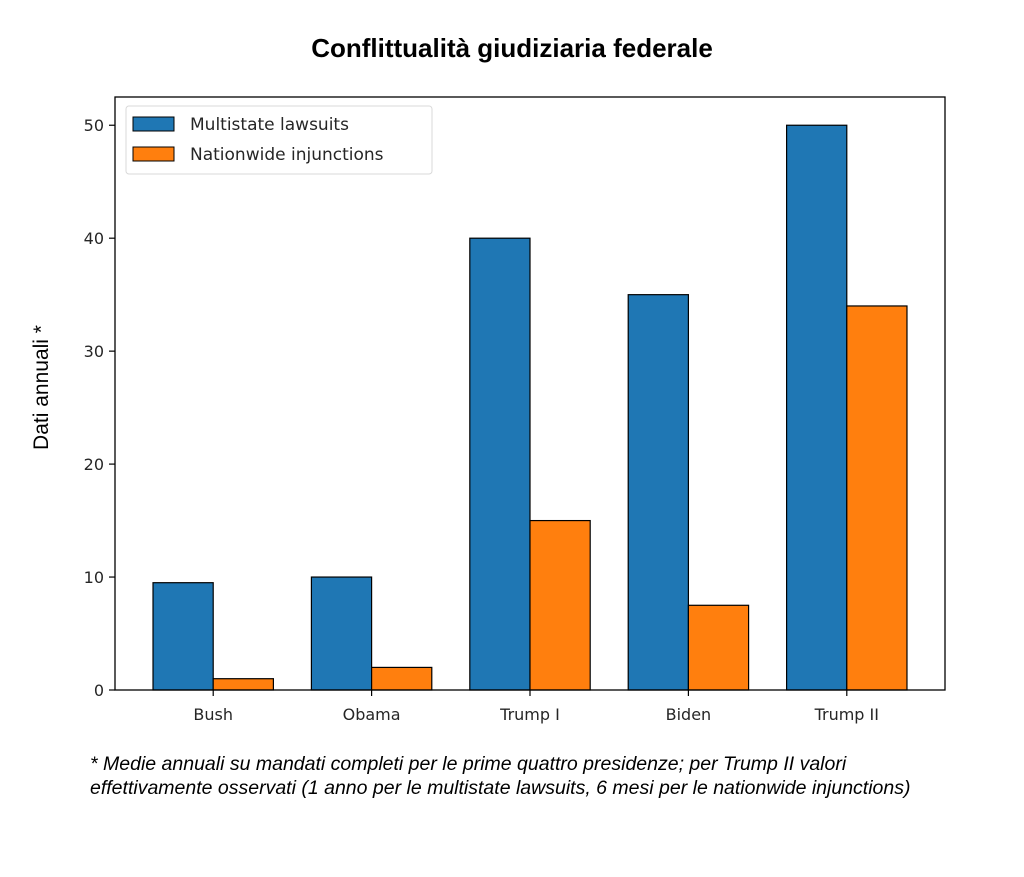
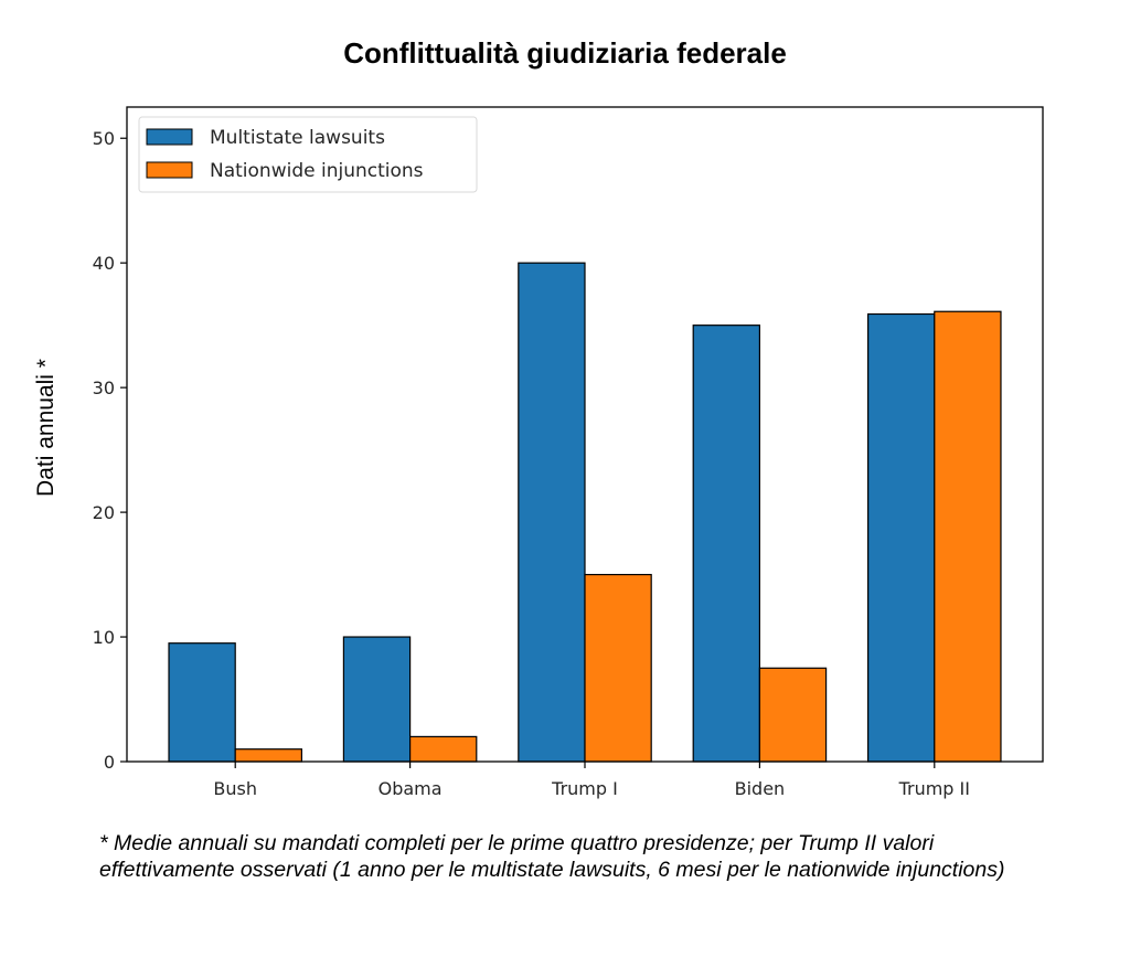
Multistate lawsuits/Trump II: 50.0 -> 35.9
Nationwide injunctions/Trump II: 34.0 -> 36.1
